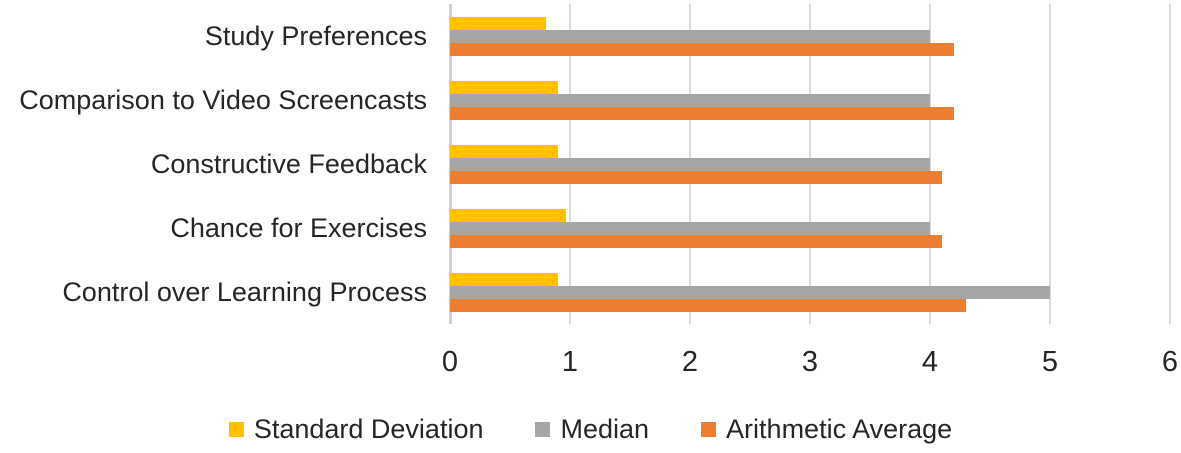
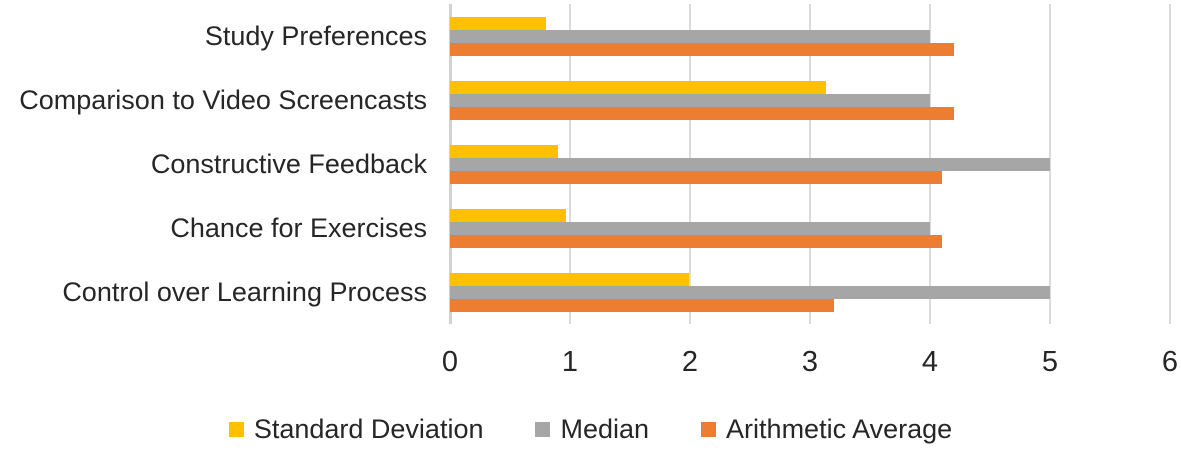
Standard Deviation/Comparison to Video Screencasts: 0.90 -> 3.13
Median/Constructive Feedback: 4 -> 5
Standard Deviation/Control over Learning Process: 0.90 -> 1.99
Arithmetic Average/Control over Learning Process: 4.3 -> 3.2
